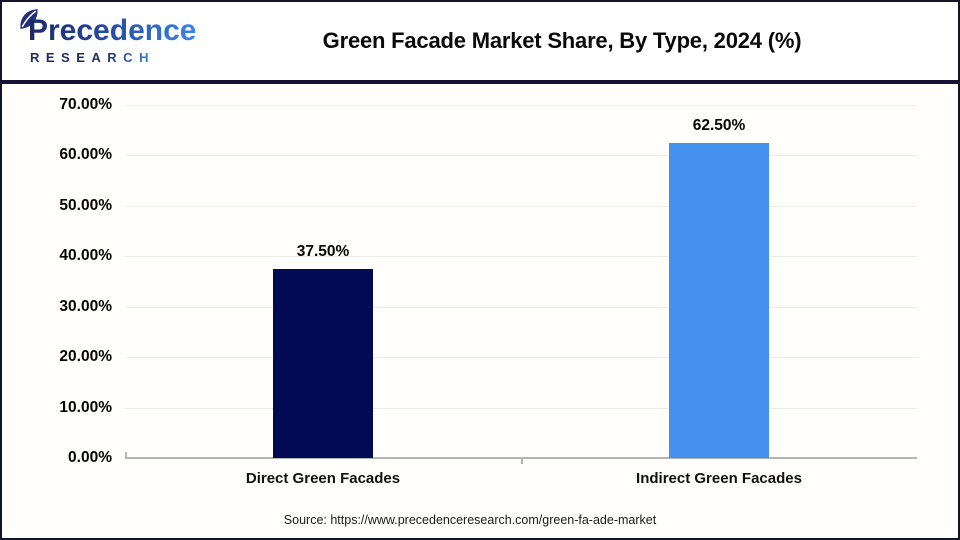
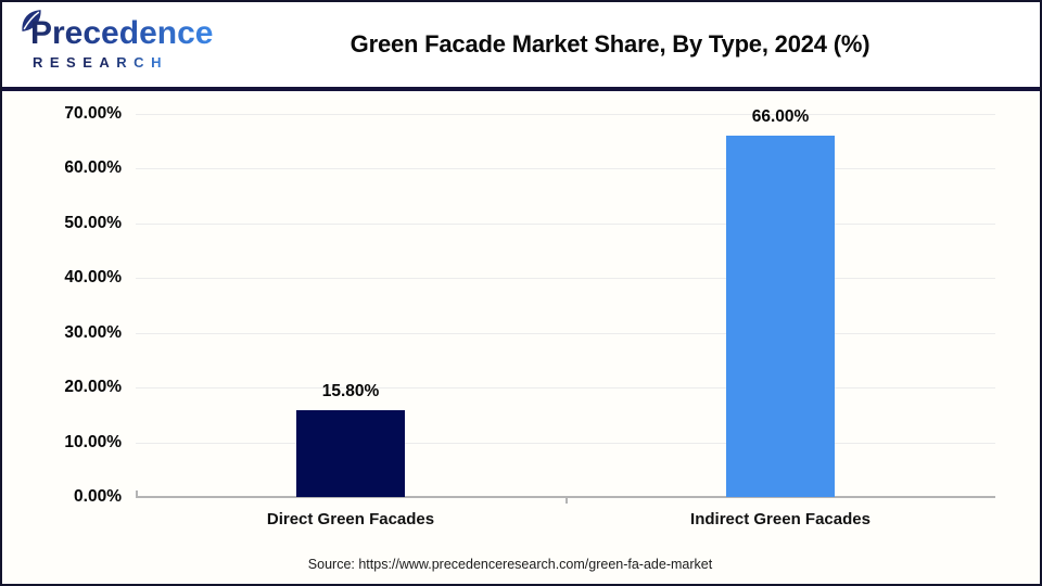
Direct Green Facades: 37.50% -> 15.80%
Indirect Green Facades: 62.50% -> 66.00%
